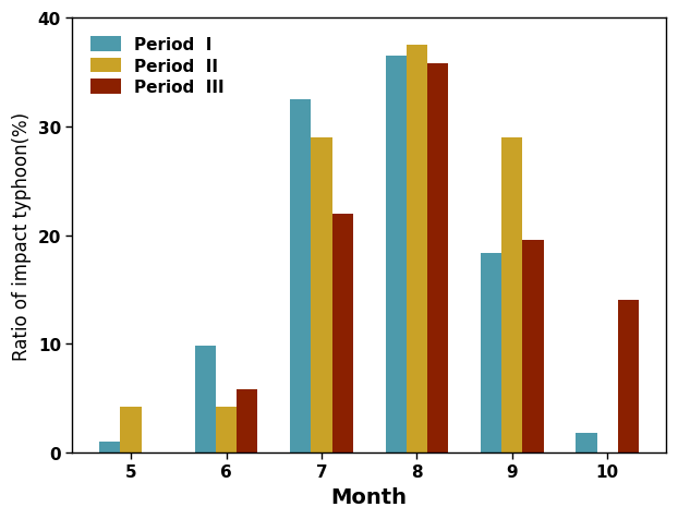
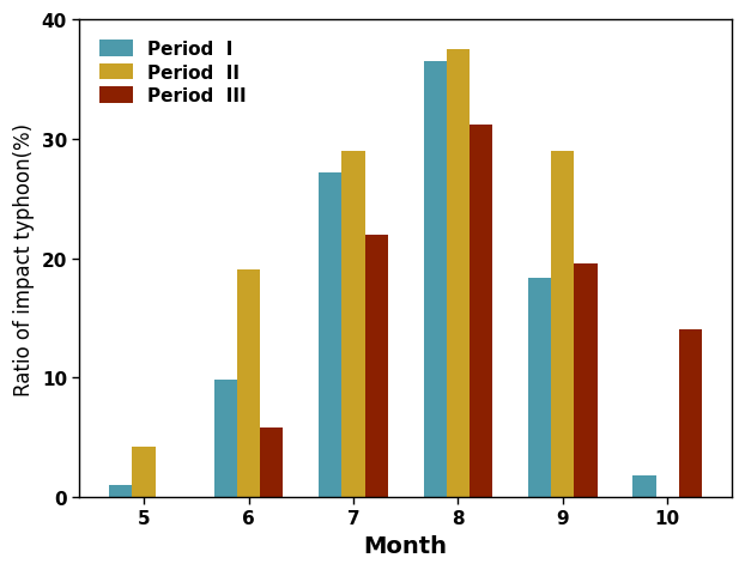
Period II/6: 4.2 -> 19.0
Period I/7: 32.5 -> 27.2
Period III/8: 35.8 -> 31.2
